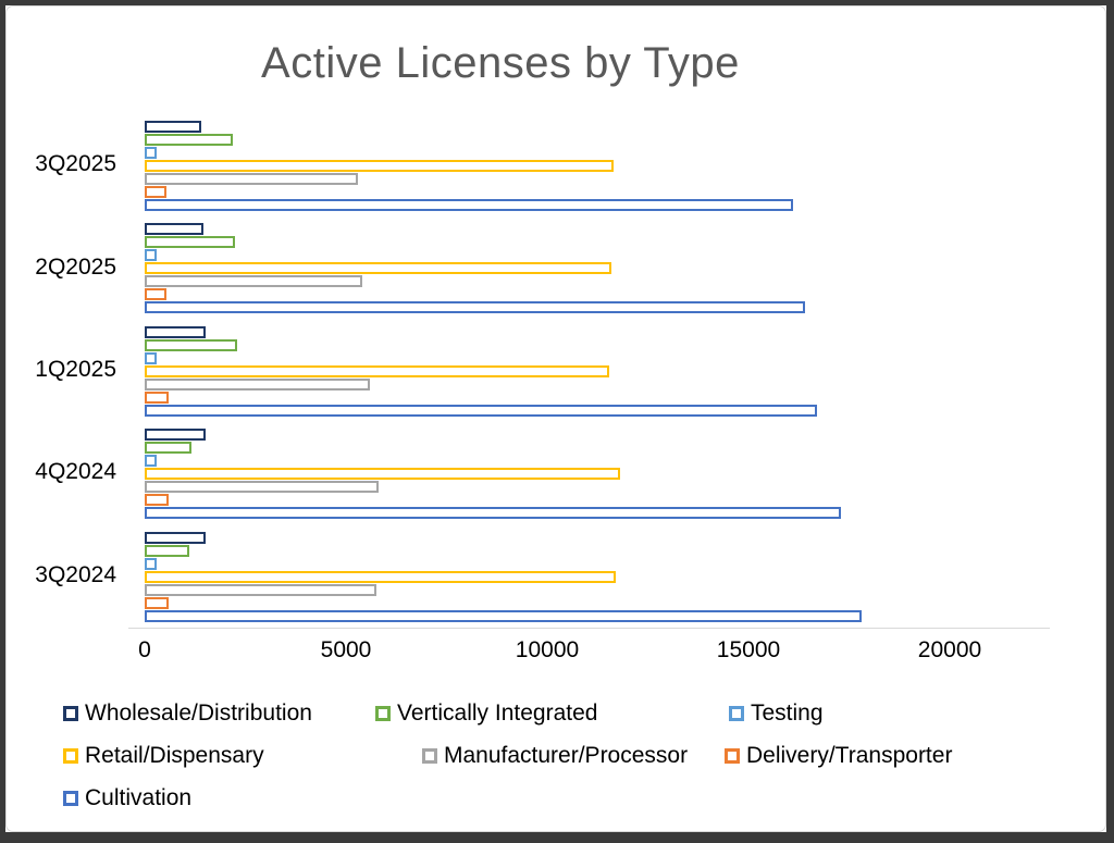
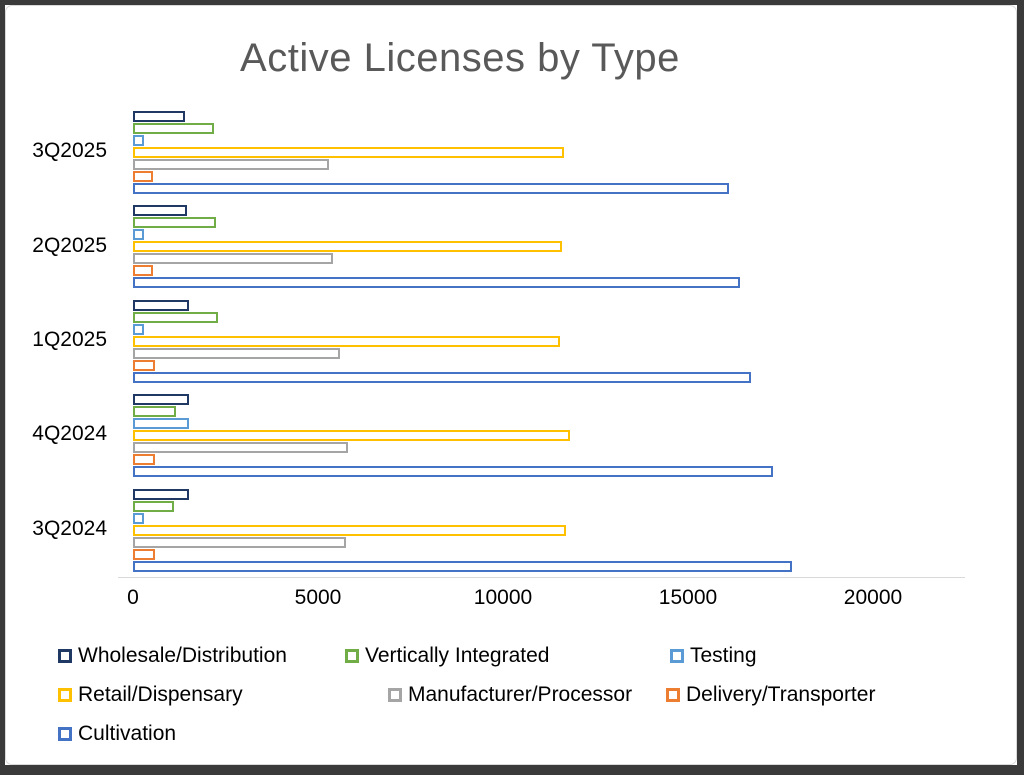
Testing/4Q2024: 300 -> 1500
